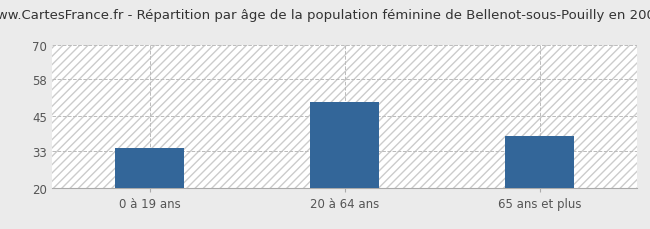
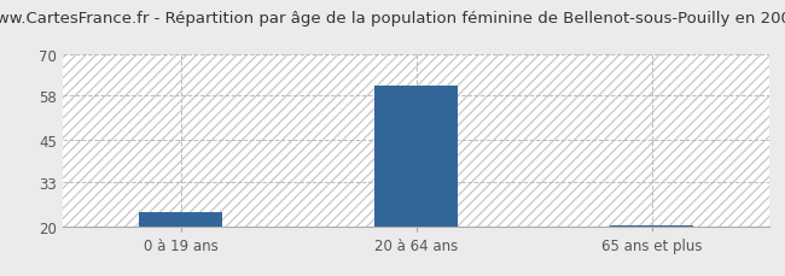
0 à 19 ans: 34.0 -> 24.0
20 à 64 ans: 50.0 -> 61.0
65 ans et plus: 38.0 -> 20.2
